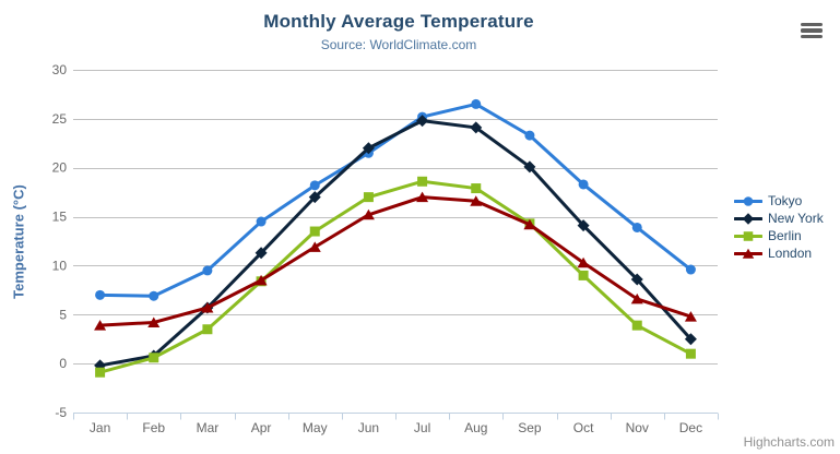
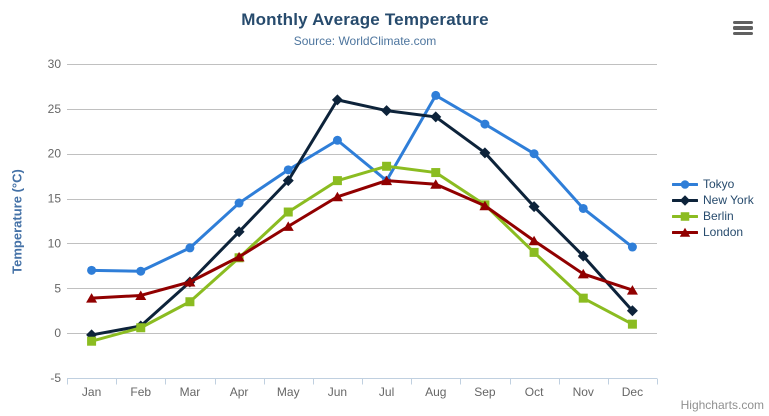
New York/Jun: 22 -> 26
Tokyo/Jul: 25 -> 17
Tokyo/Oct: 18 -> 20
